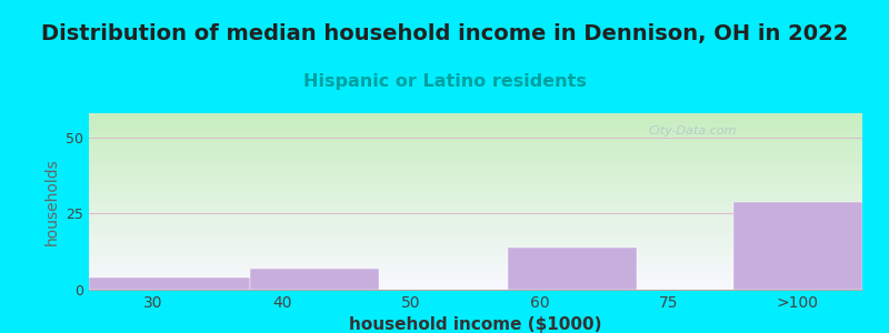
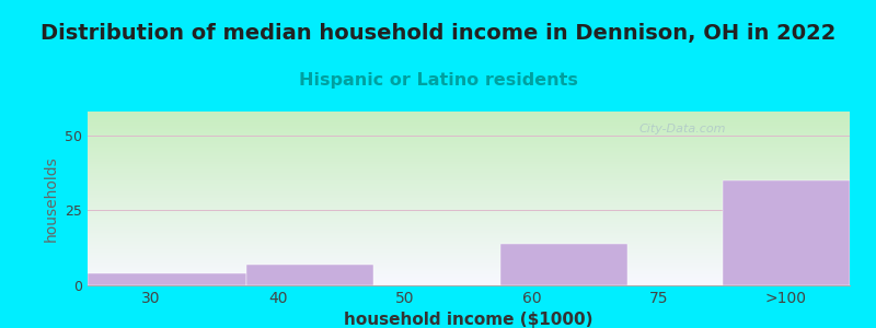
>100: 29 -> 35
